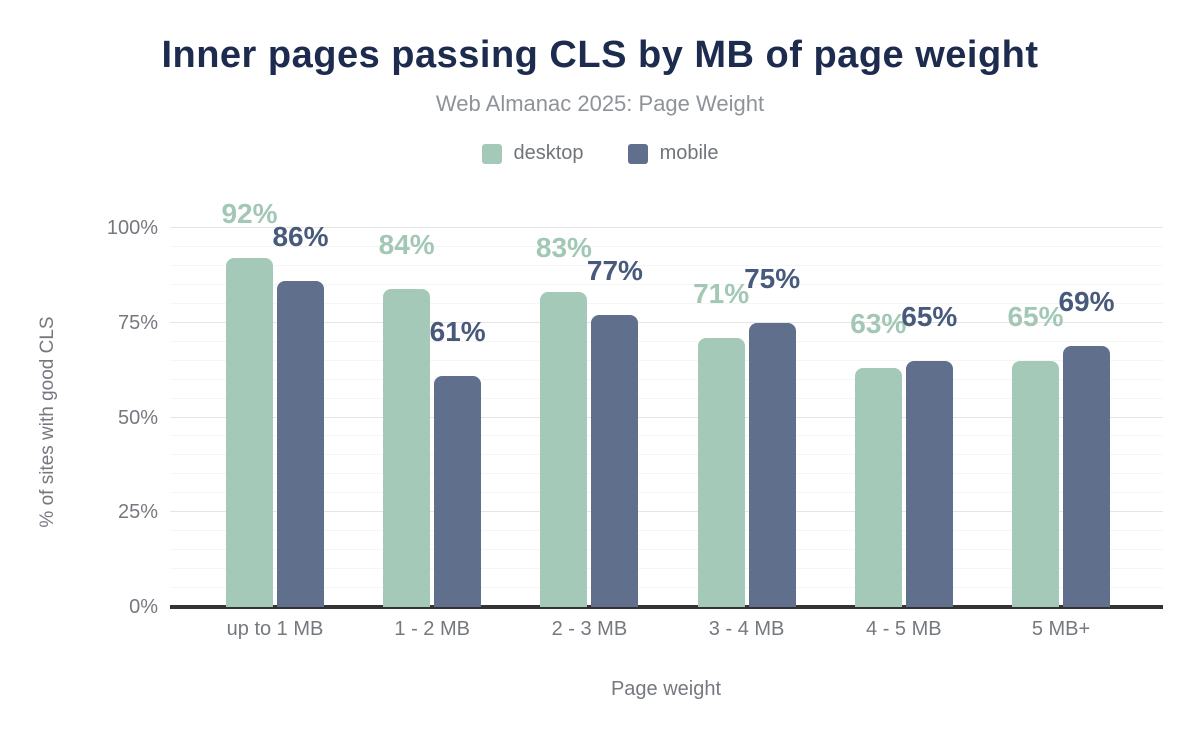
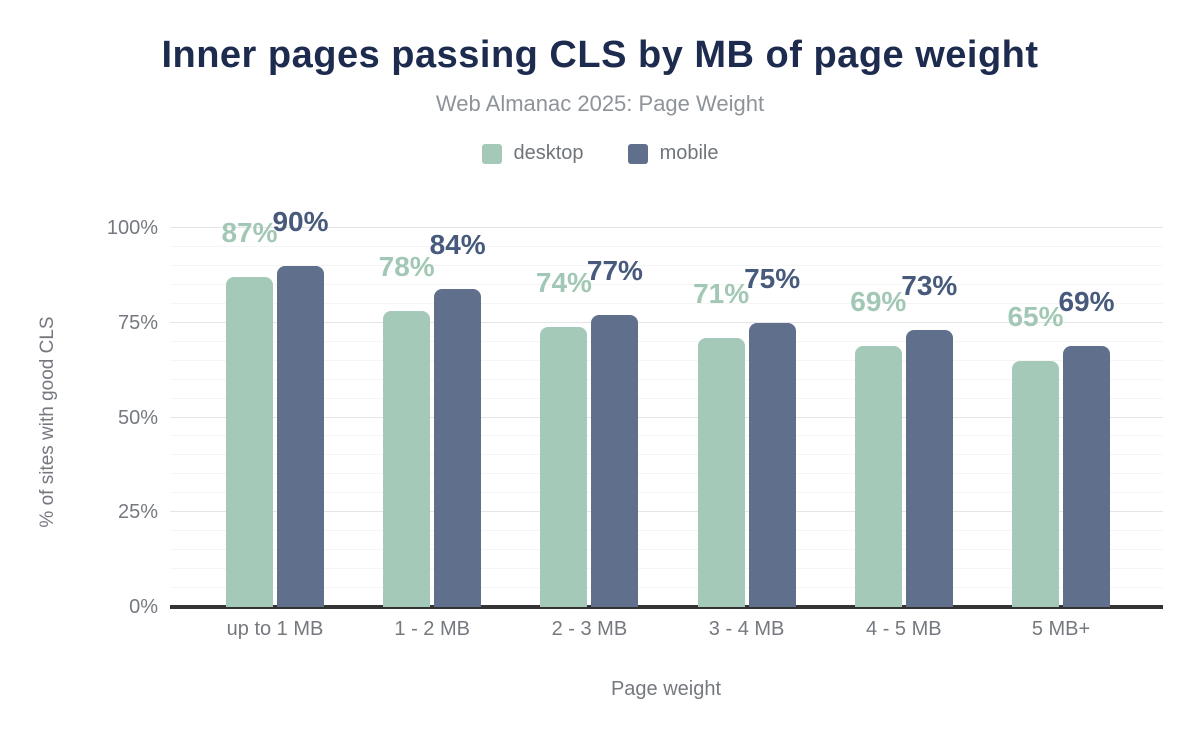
desktop/up to 1 MB: 92% -> 87%
mobile/up to 1 MB: 86% -> 90%
desktop/1 - 2 MB: 84% -> 78%
mobile/1 - 2 MB: 61% -> 84%
desktop/2 - 3 MB: 83% -> 74%
desktop/4 - 5 MB: 63% -> 69%
mobile/4 - 5 MB: 65% -> 73%
